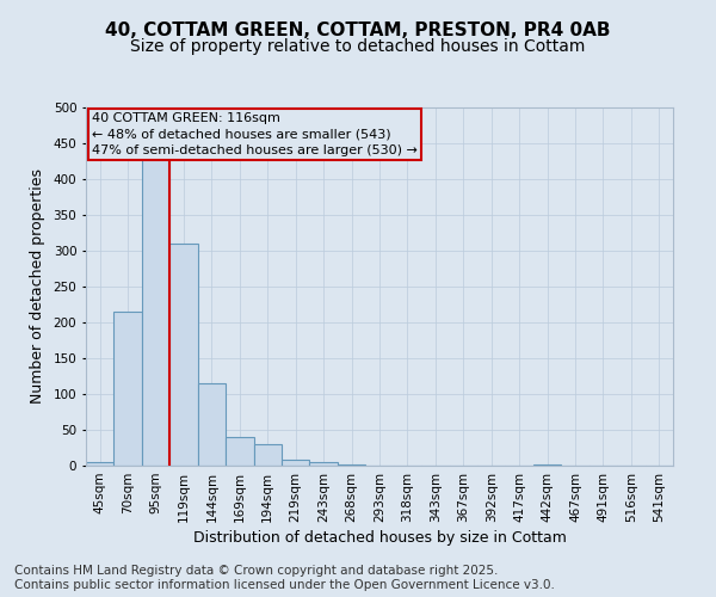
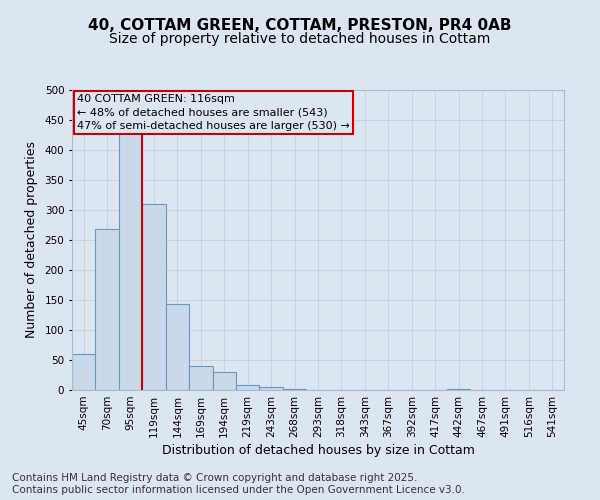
45sqm: 5 -> 60
70sqm: 215 -> 268
144sqm: 115 -> 144
